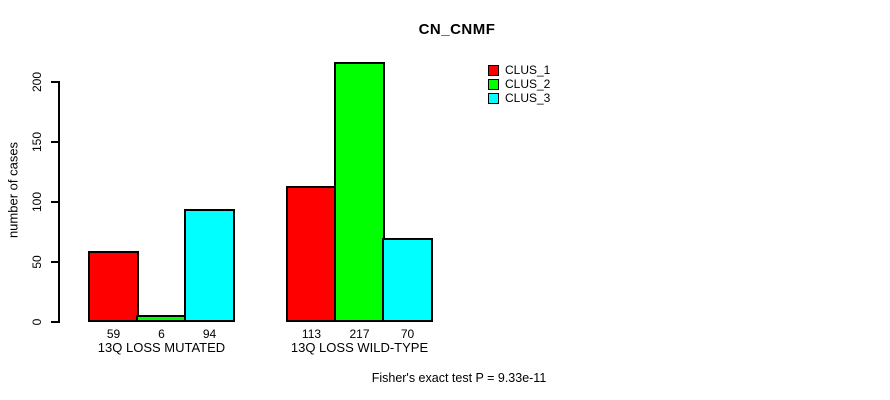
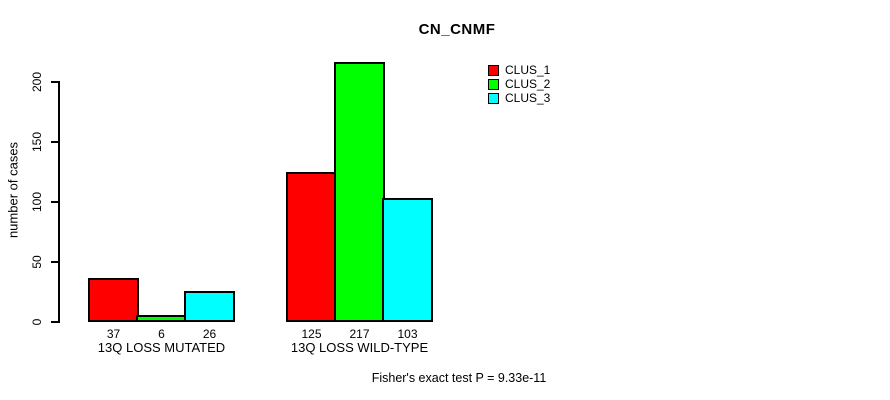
CLUS_1/13Q LOSS MUTATED: 59 -> 37
CLUS_3/13Q LOSS MUTATED: 94 -> 26
CLUS_1/13Q LOSS WILD-TYPE: 113 -> 125
CLUS_3/13Q LOSS WILD-TYPE: 70 -> 103
